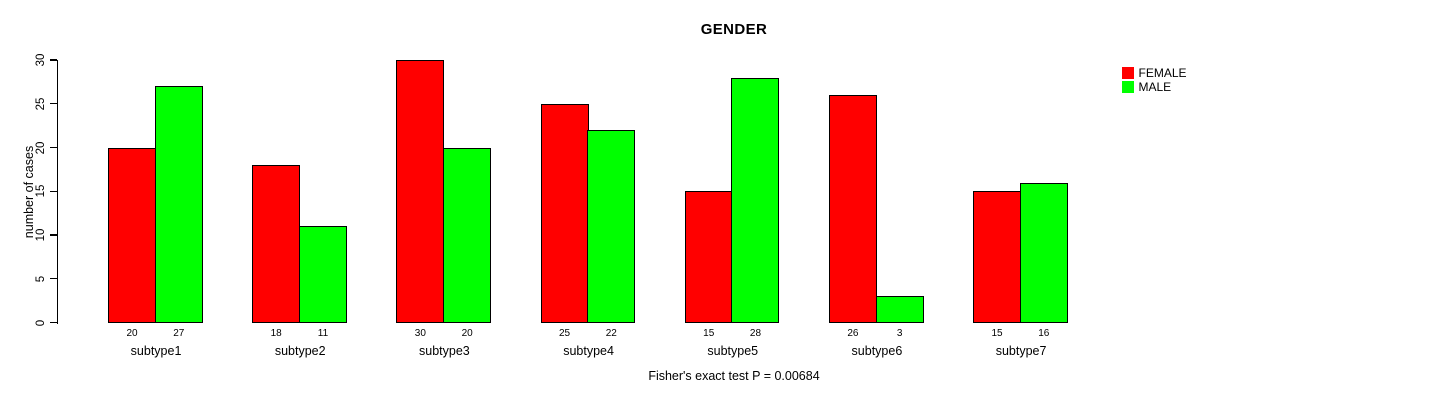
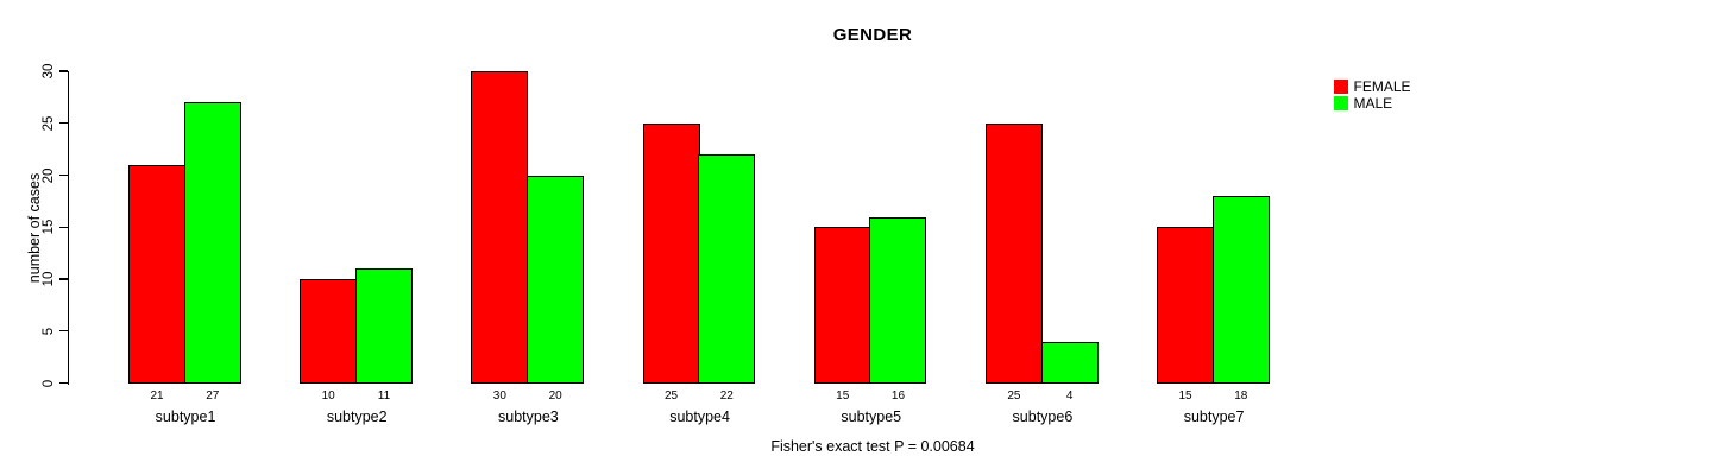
FEMALE/subtype1: 20 -> 21
FEMALE/subtype2: 18 -> 10
MALE/subtype5: 28 -> 16
FEMALE/subtype6: 26 -> 25
MALE/subtype6: 3 -> 4
MALE/subtype7: 16 -> 18
